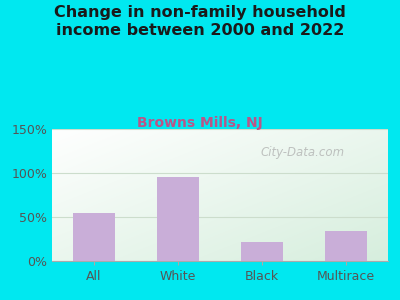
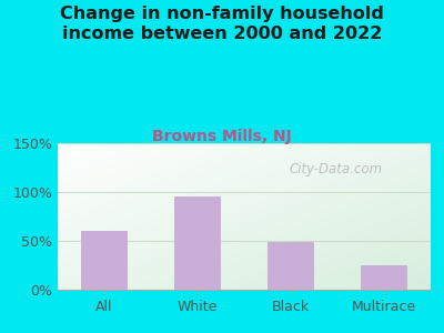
All: 54% -> 60%
Black: 22% -> 49%
Multirace: 34% -> 25%
